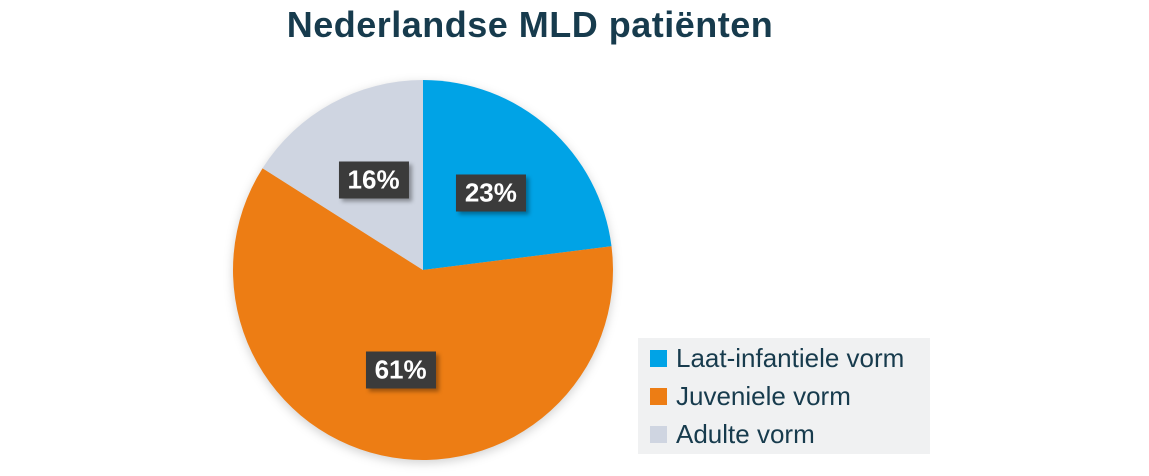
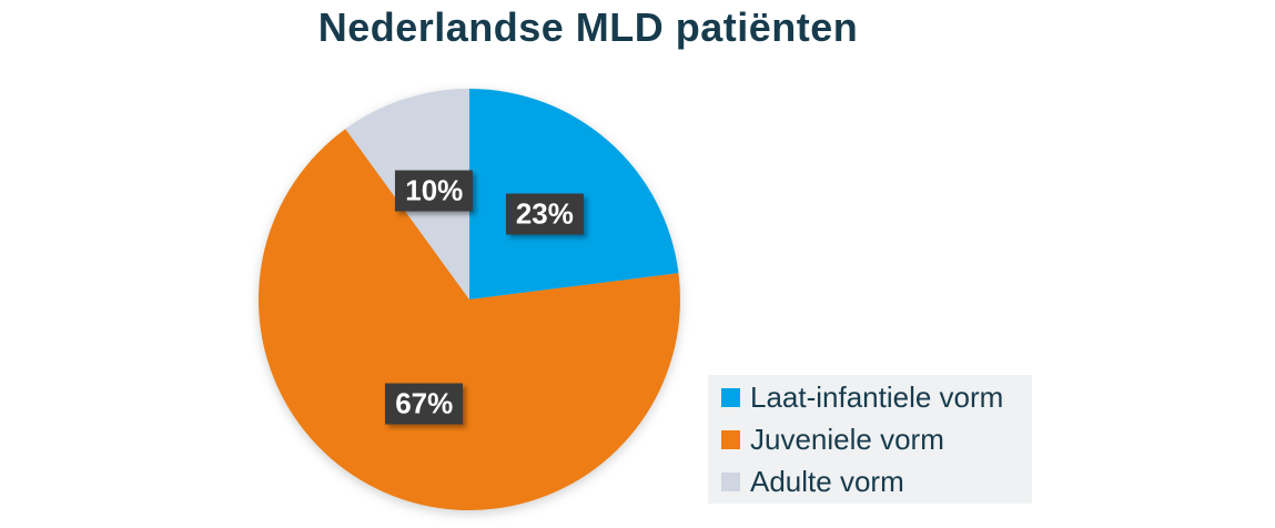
Juveniele vorm: 61% -> 67%
Adulte vorm: 16% -> 10%
